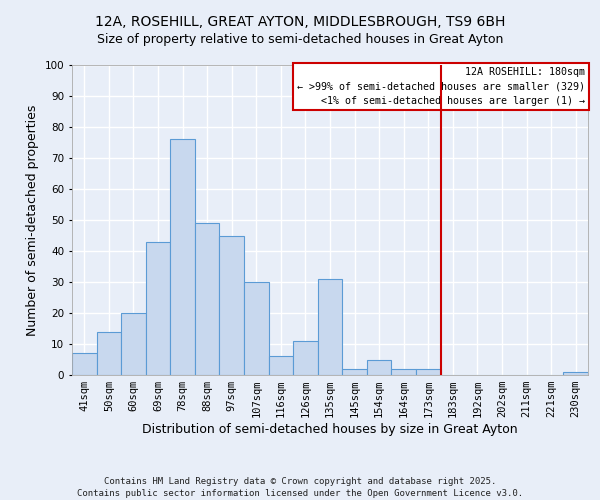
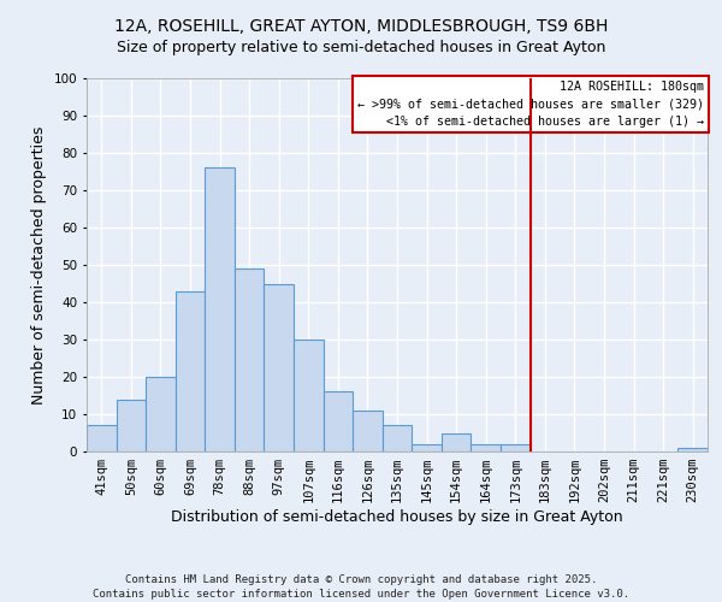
116sqm: 6 -> 16
135sqm: 31 -> 7
